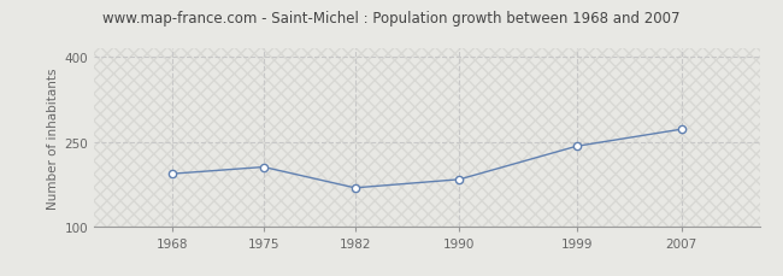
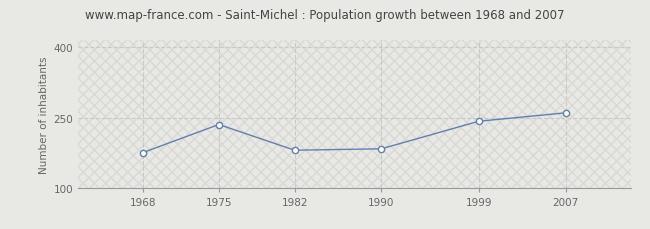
1968: 193 -> 175
1975: 205 -> 235
1982: 168 -> 180
2007: 272 -> 260
